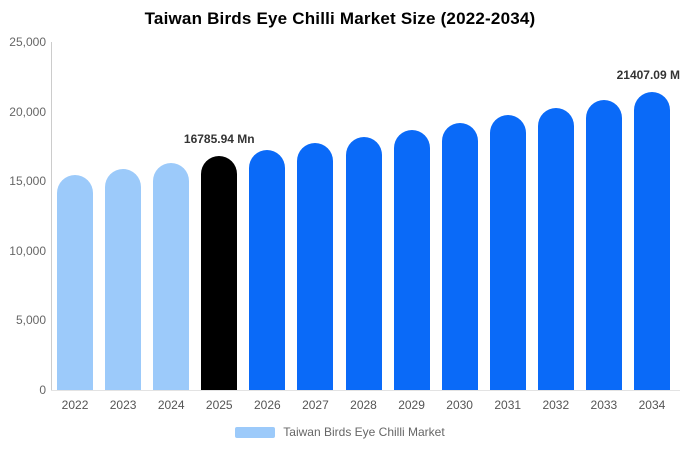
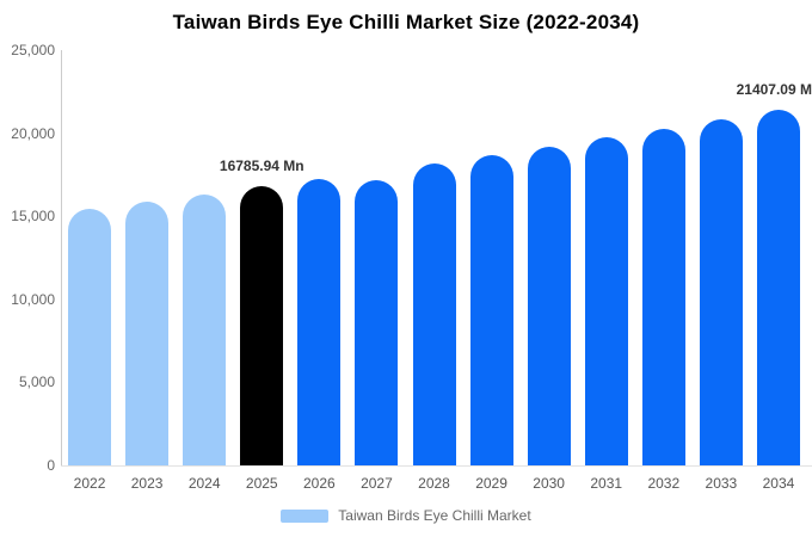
2027: 17700 -> 17200
